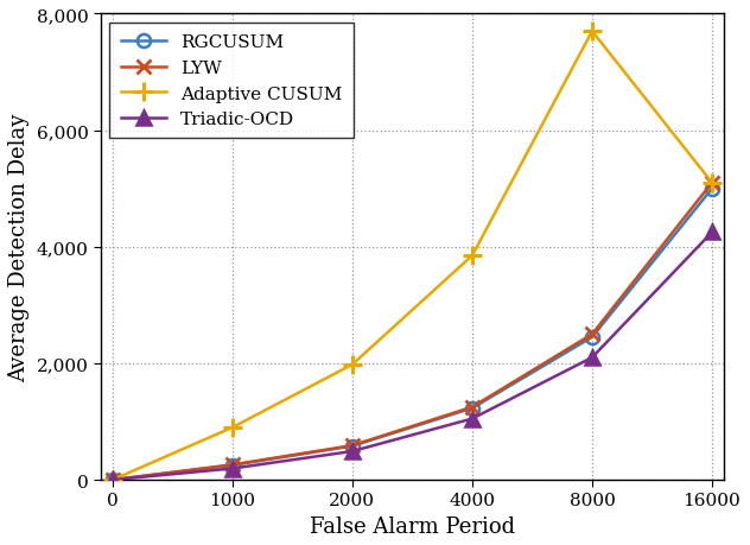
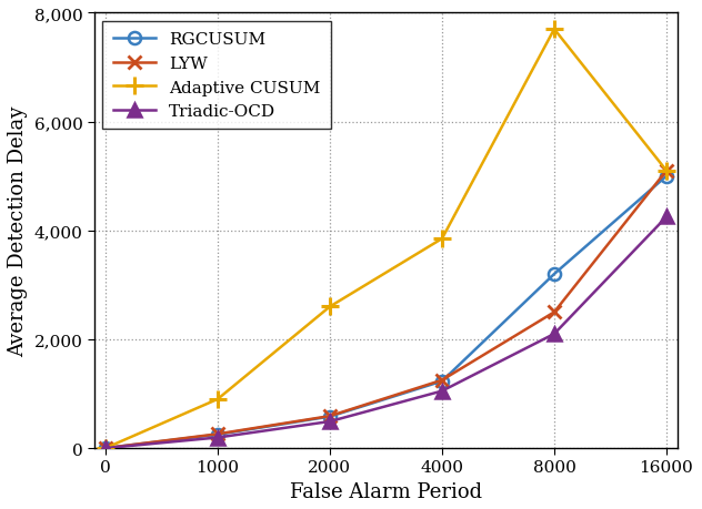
Adaptive CUSUM/2000: 1,980 -> 2,600
RGCUSUM/8000: 2,450 -> 3,200
